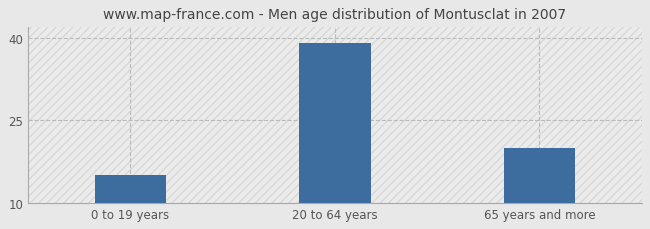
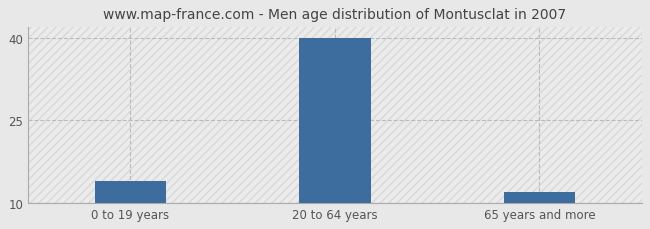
0 to 19 years: 15 -> 14
20 to 64 years: 39 -> 40
65 years and more: 20 -> 12
